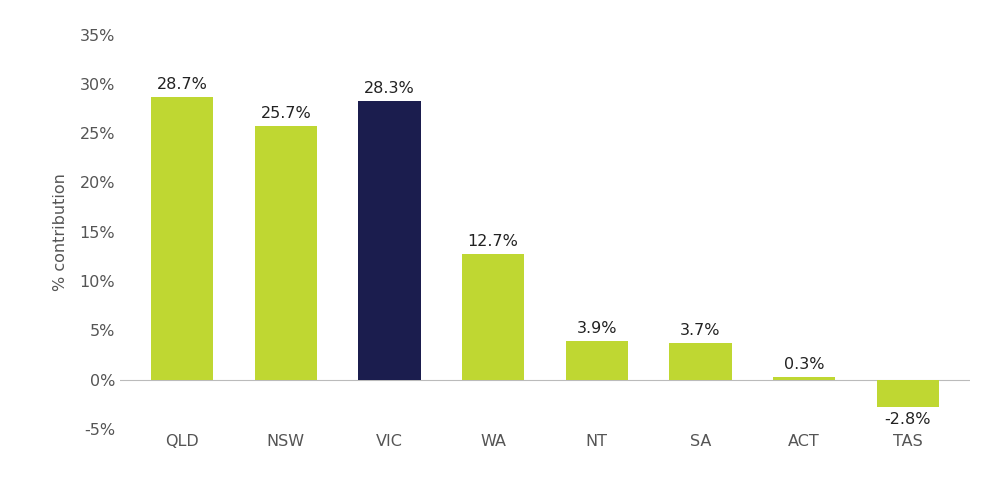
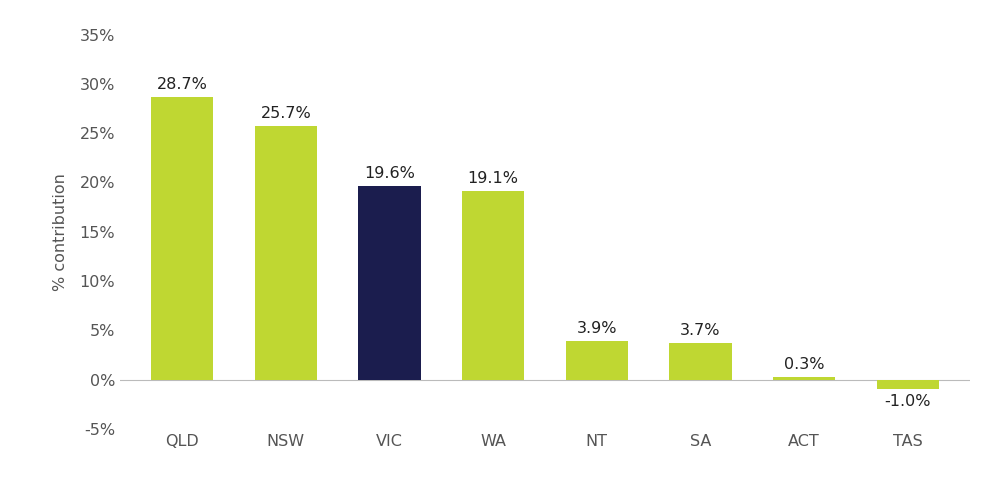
VIC: 28.3% -> 19.6%
WA: 12.7% -> 19.1%
TAS: -2.8% -> -1.0%
